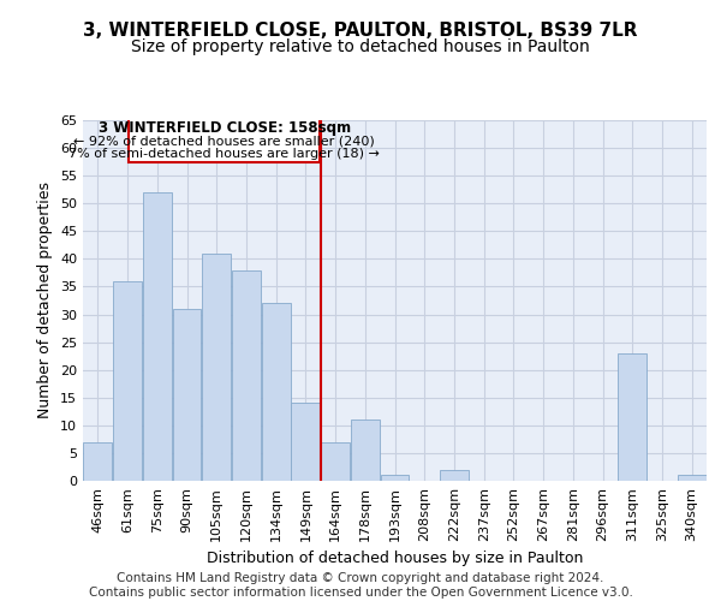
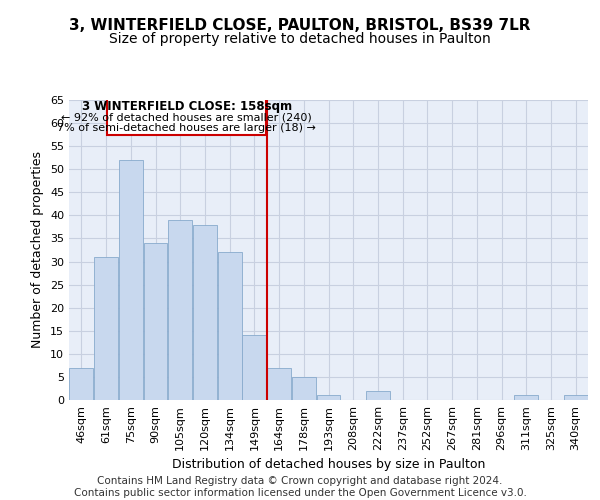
61sqm: 36 -> 31
90sqm: 31 -> 34
105sqm: 41 -> 39
178sqm: 11 -> 5
311sqm: 23 -> 1
